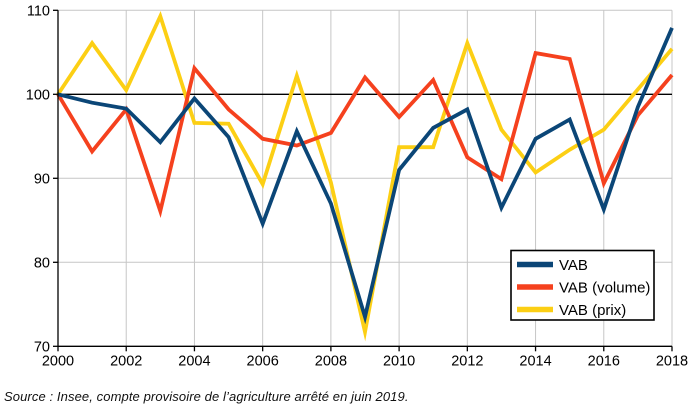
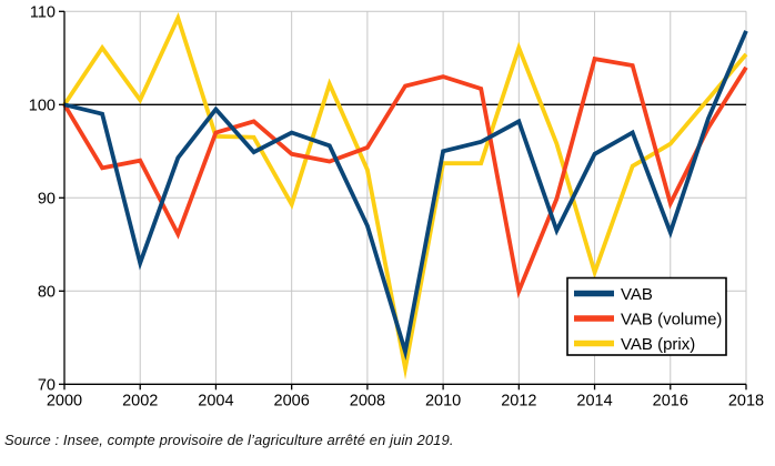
VAB/2002: 98 -> 83
VAB (volume)/2002: 98 -> 94
VAB (volume)/2004: 103 -> 97
VAB/2006: 85 -> 97
VAB (prix)/2008: 90 -> 93
VAB/2010: 91 -> 95
VAB (volume)/2010: 97 -> 103
VAB (volume)/2012: 92 -> 80
VAB (prix)/2014: 91 -> 82
VAB (volume)/2018: 102 -> 104
